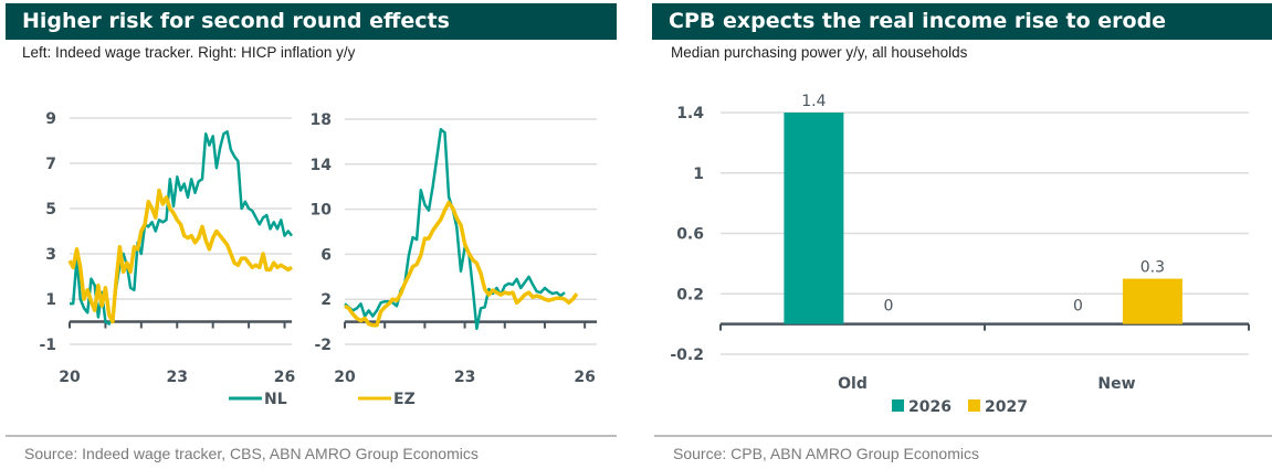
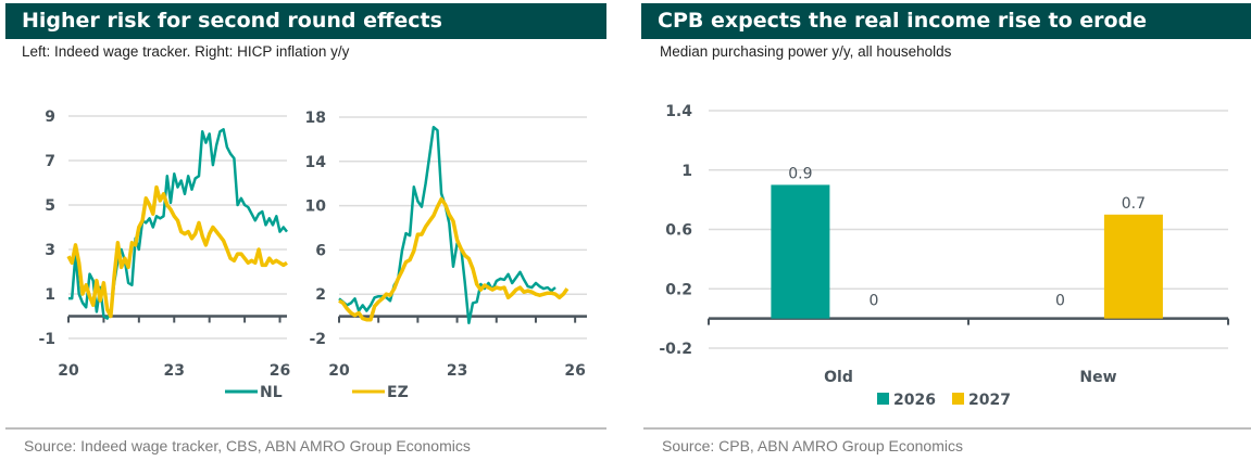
Median purchasing power y/y, all households/2026/Old: 1.4 -> 0.9
Median purchasing power y/y, all households/2027/New: 0.3 -> 0.7
